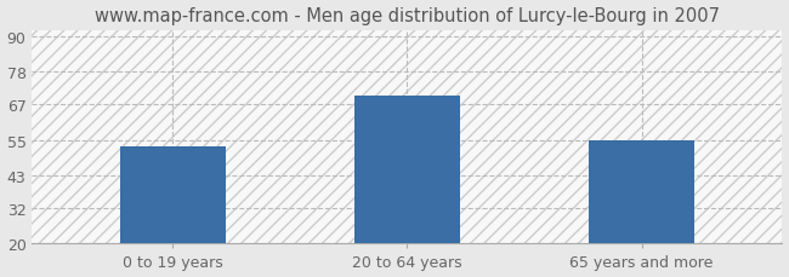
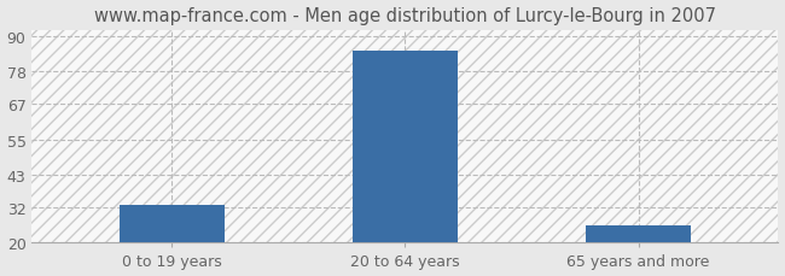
0 to 19 years: 53 -> 33
20 to 64 years: 70 -> 85
65 years and more: 55 -> 26
